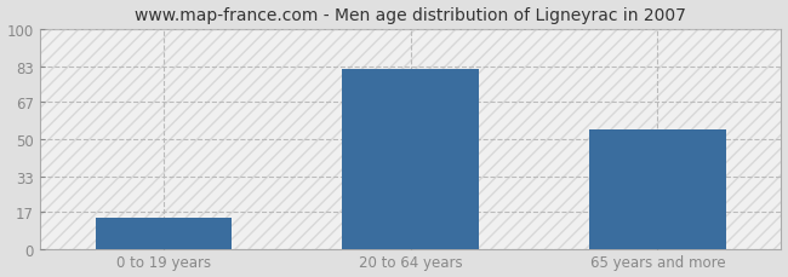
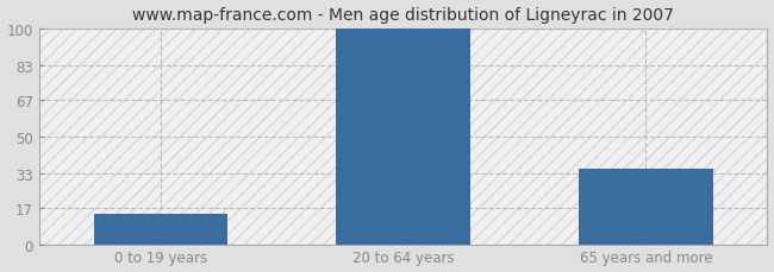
20 to 64 years: 82 -> 100
65 years and more: 54 -> 35
